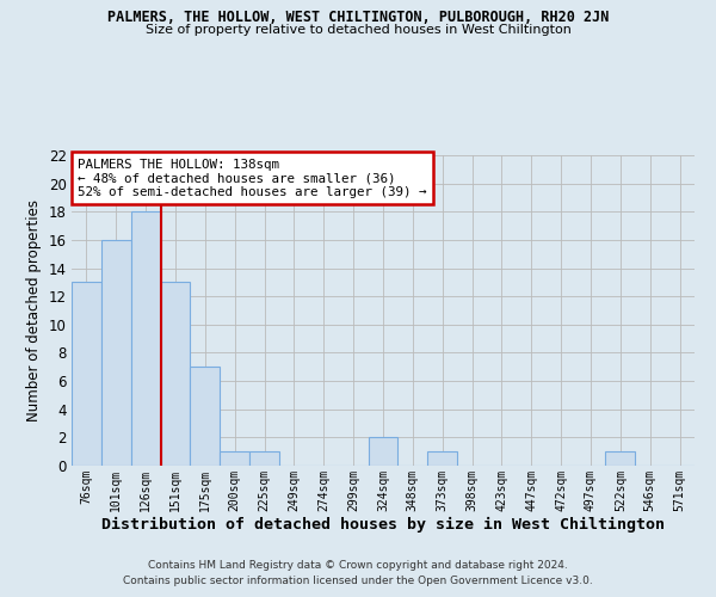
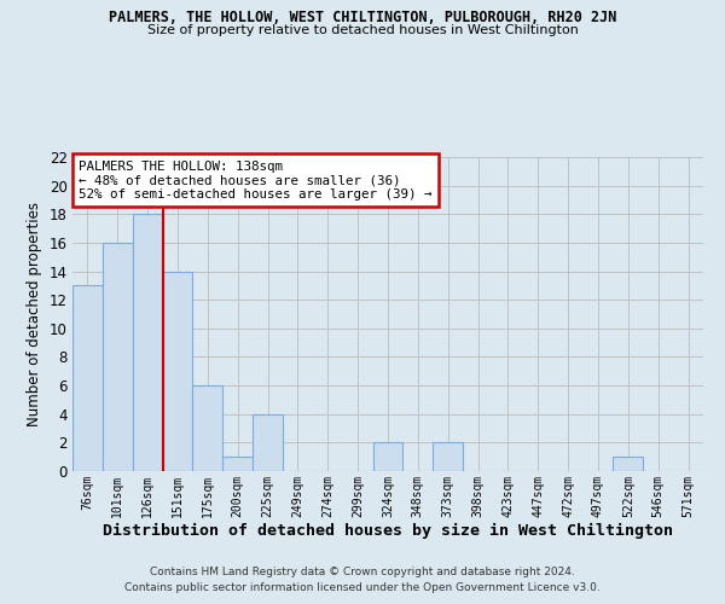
151sqm: 13 -> 14
175sqm: 7 -> 6
225sqm: 1 -> 4
373sqm: 1 -> 2
